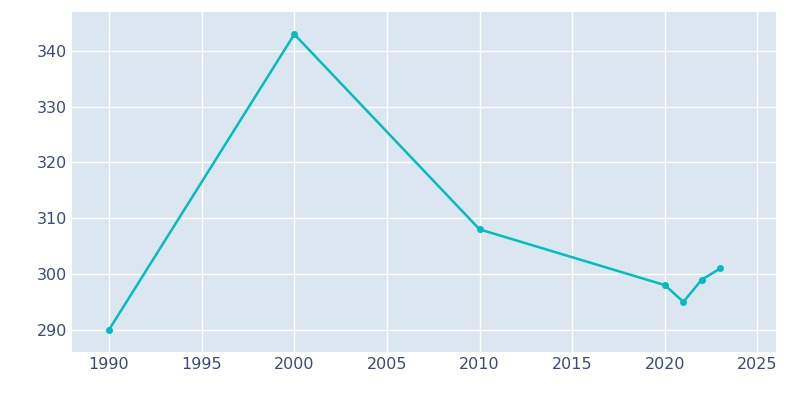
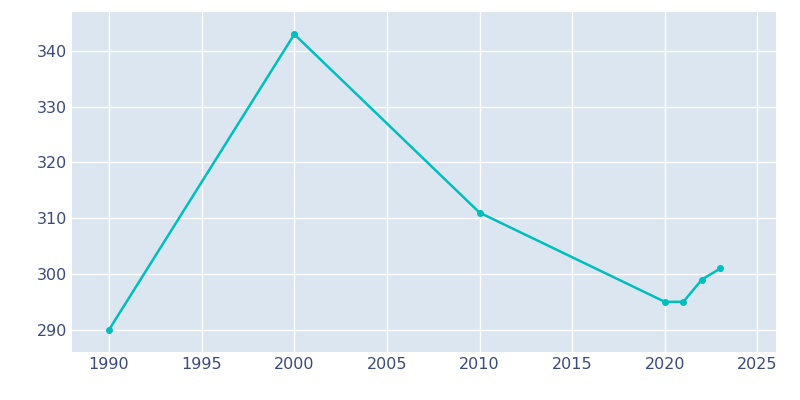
2010: 308 -> 311
2020: 298 -> 295
